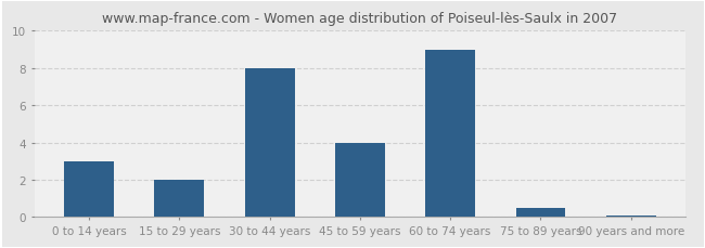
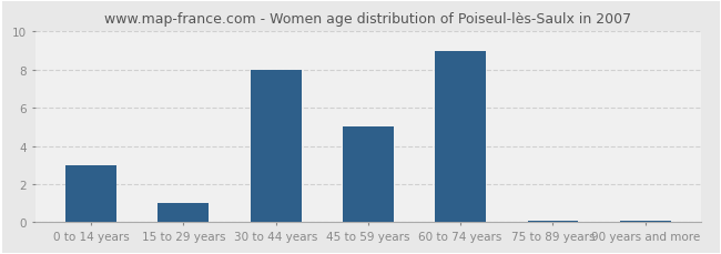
15 to 29 years: 2.0 -> 1.0
45 to 59 years: 4.0 -> 5.0
75 to 89 years: 0.5 -> 0.1
